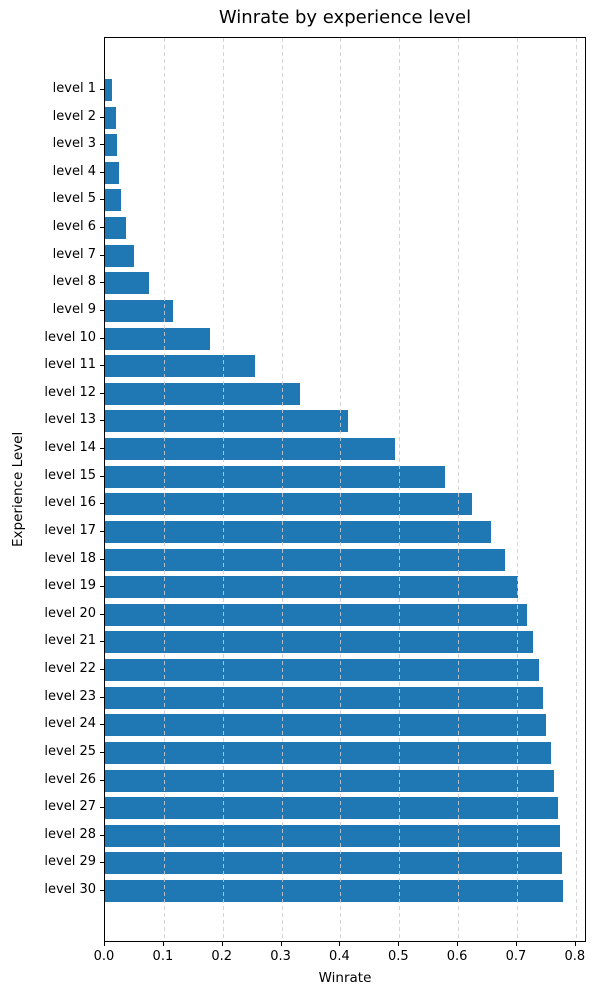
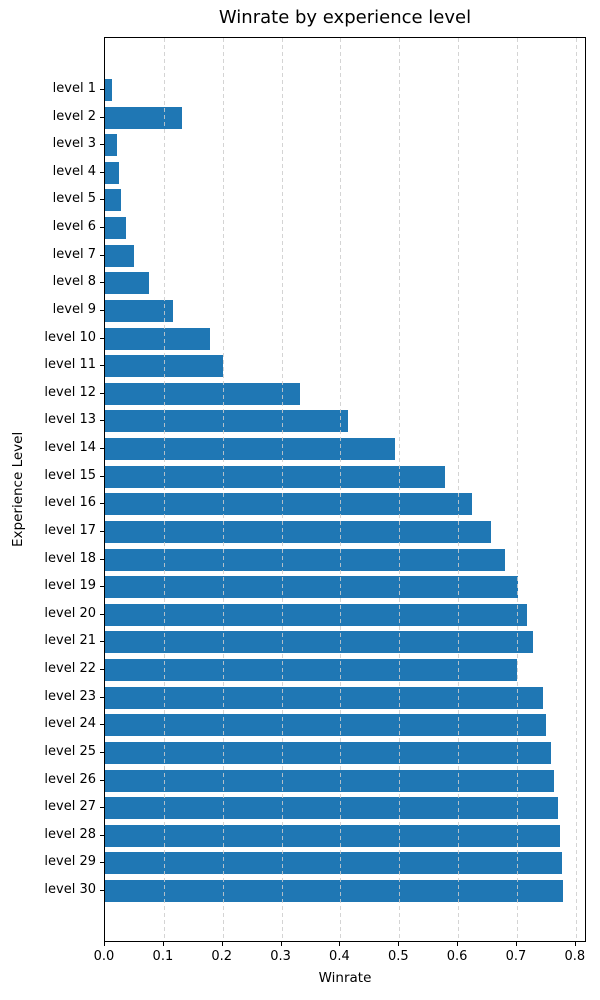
level 2: 0.02 -> 0.13
level 11: 0.26 -> 0.20
level 22: 0.74 -> 0.70
